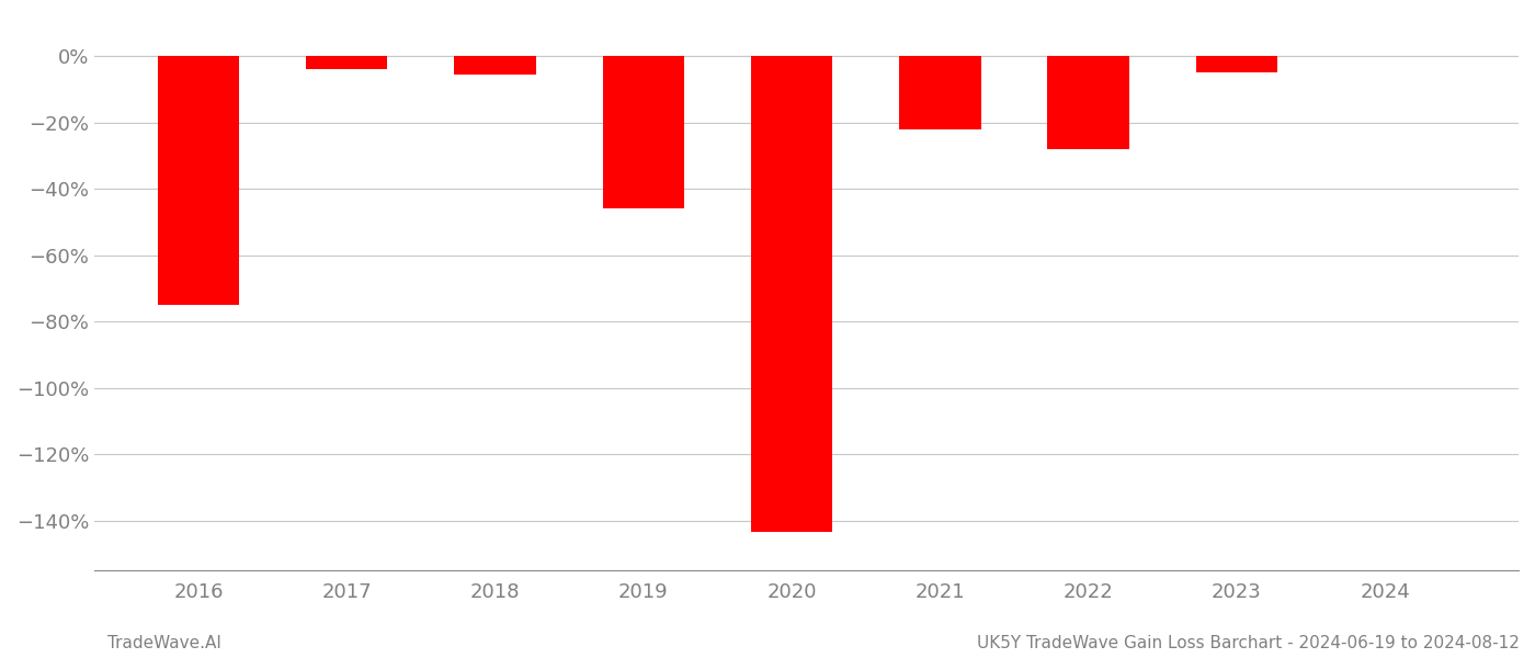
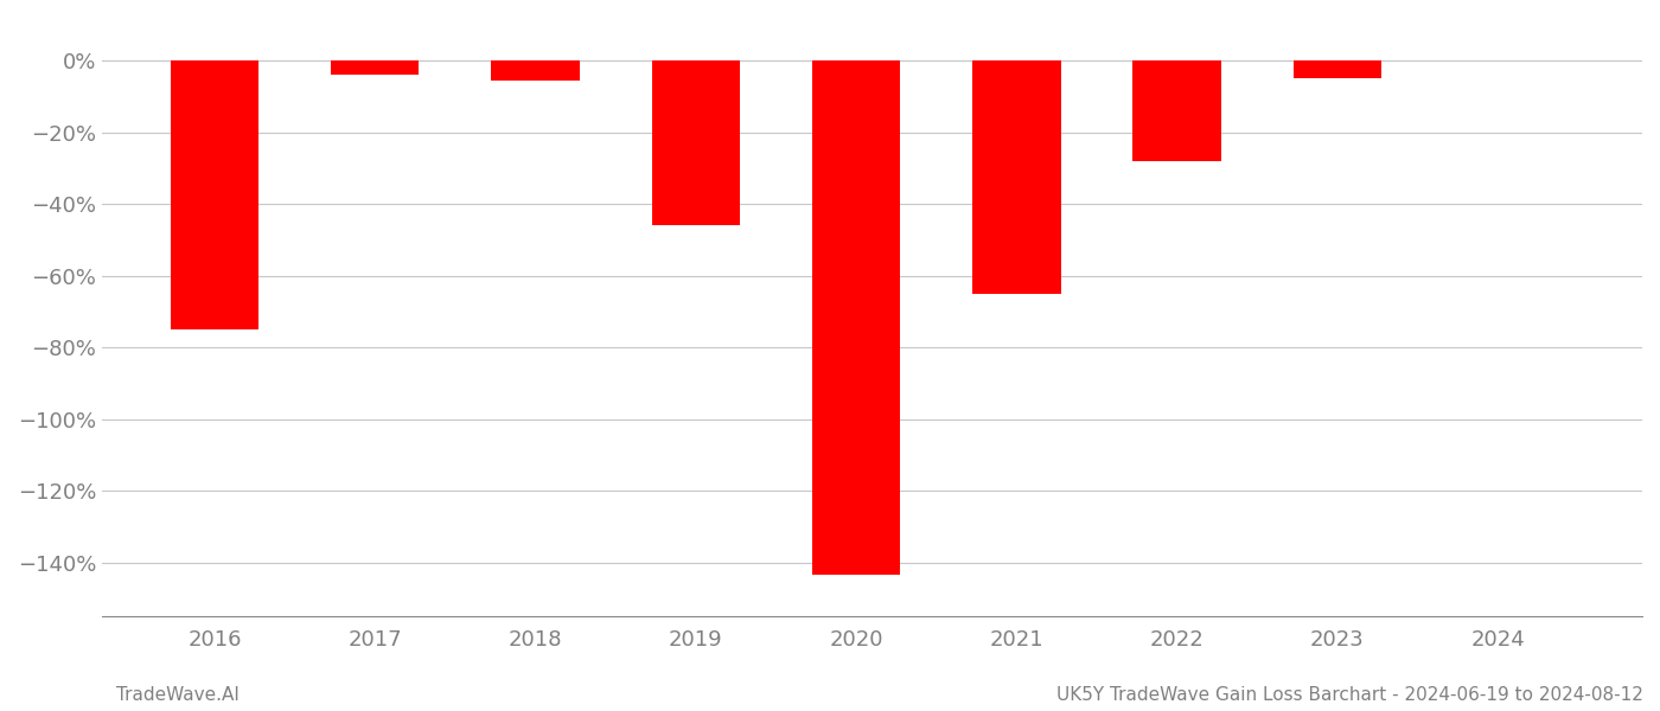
2021: -22.0% -> -65.0%
